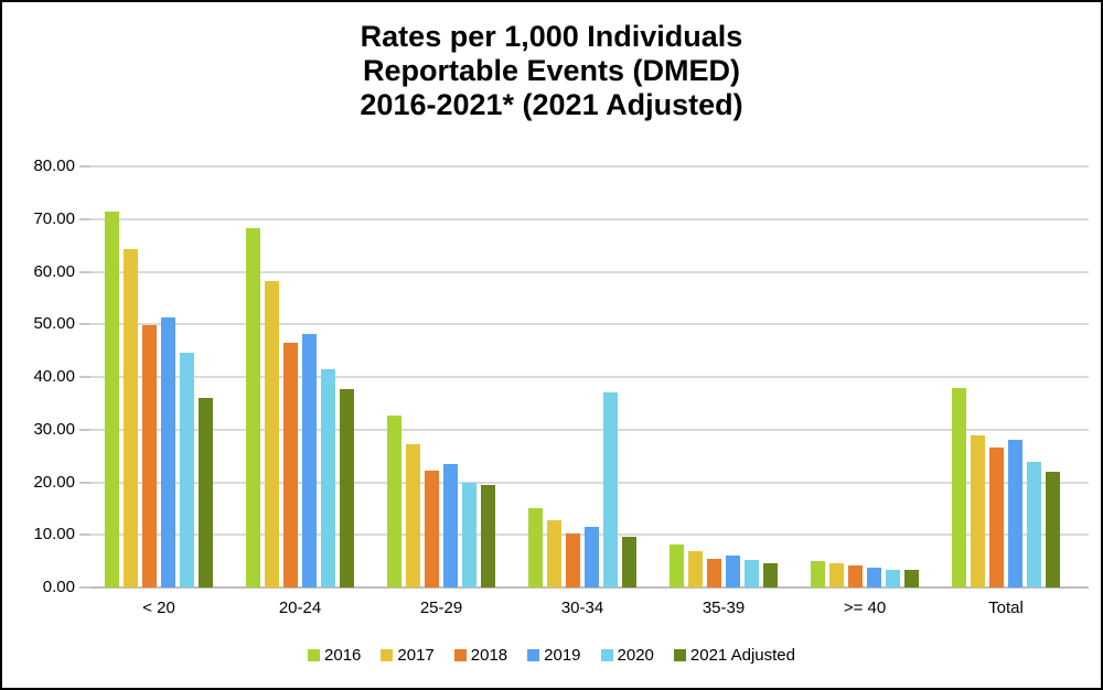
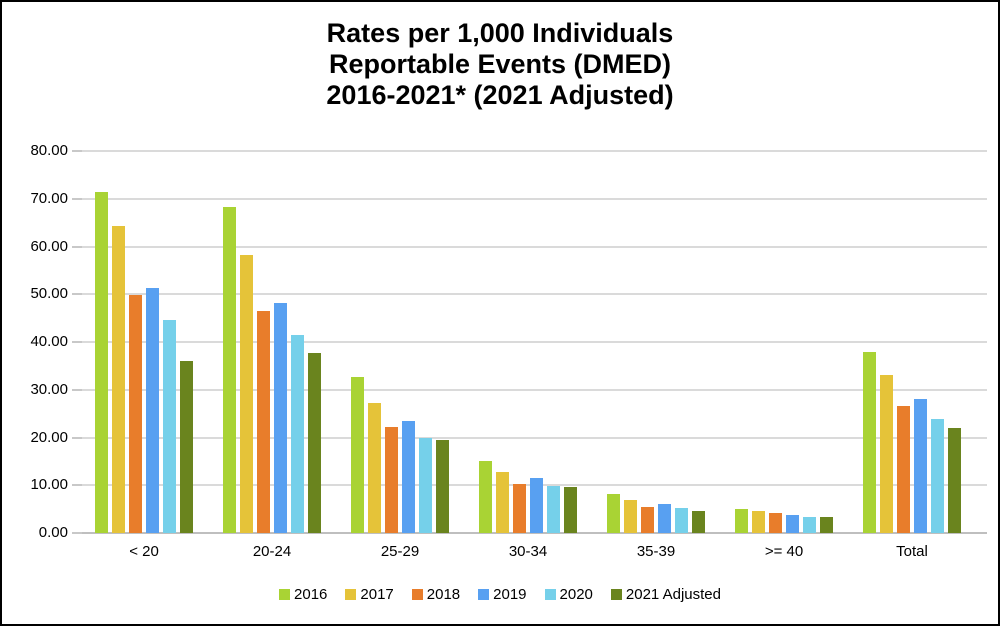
2020/30-34: 37 -> 10
2017/Total: 29 -> 33
